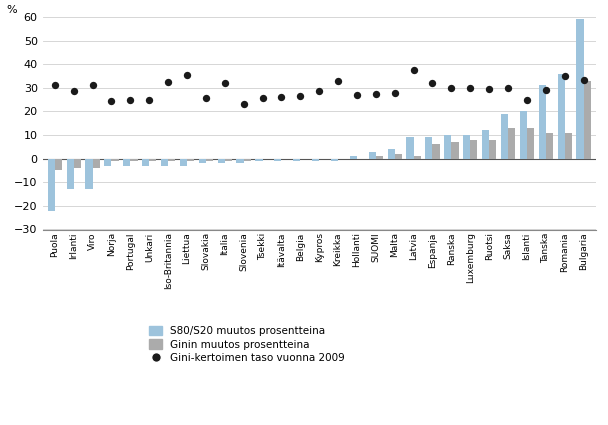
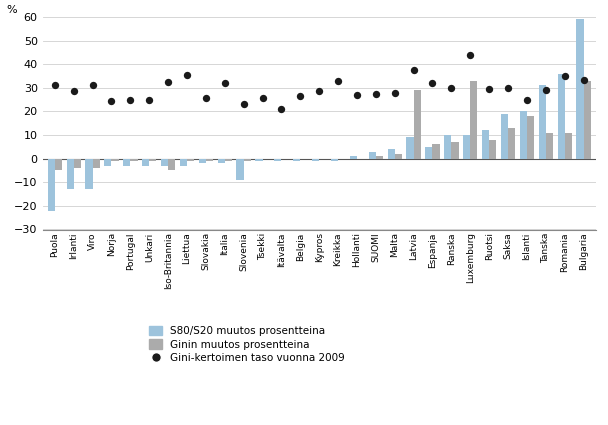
Ginin muutos prosentteina/Iso-Britannia: -1 -> -5
S80/S20 muutos prosentteina/Slovenia: -2 -> -9
Gini-kertoimen taso vuonna 2009/Itävalta: 26.0 -> 21.0
Ginin muutos prosentteina/Latvia: 1 -> 29
S80/S20 muutos prosentteina/Espanja: 9 -> 5
Gini-kertoimen taso vuonna 2009/Luxemburg: 30.0 -> 44.0
Ginin muutos prosentteina/Luxemburg: 8 -> 33
Ginin muutos prosentteina/Islanti: 13 -> 18
